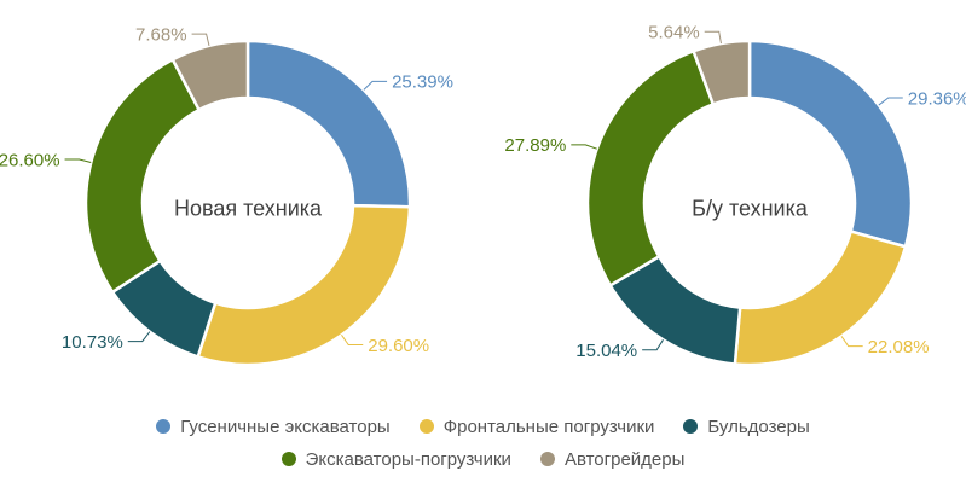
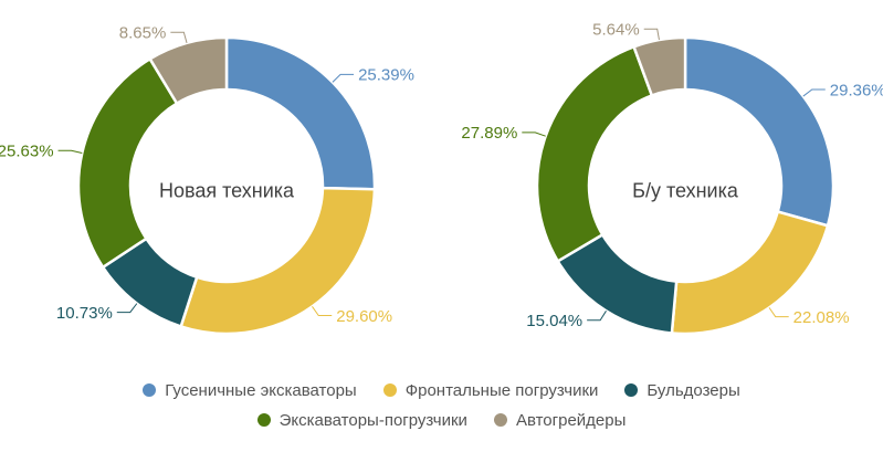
Новая техника/Экскаваторы-погрузчики: 26.60% -> 25.63%
Новая техника/Автогрейдеры: 7.68% -> 8.65%
